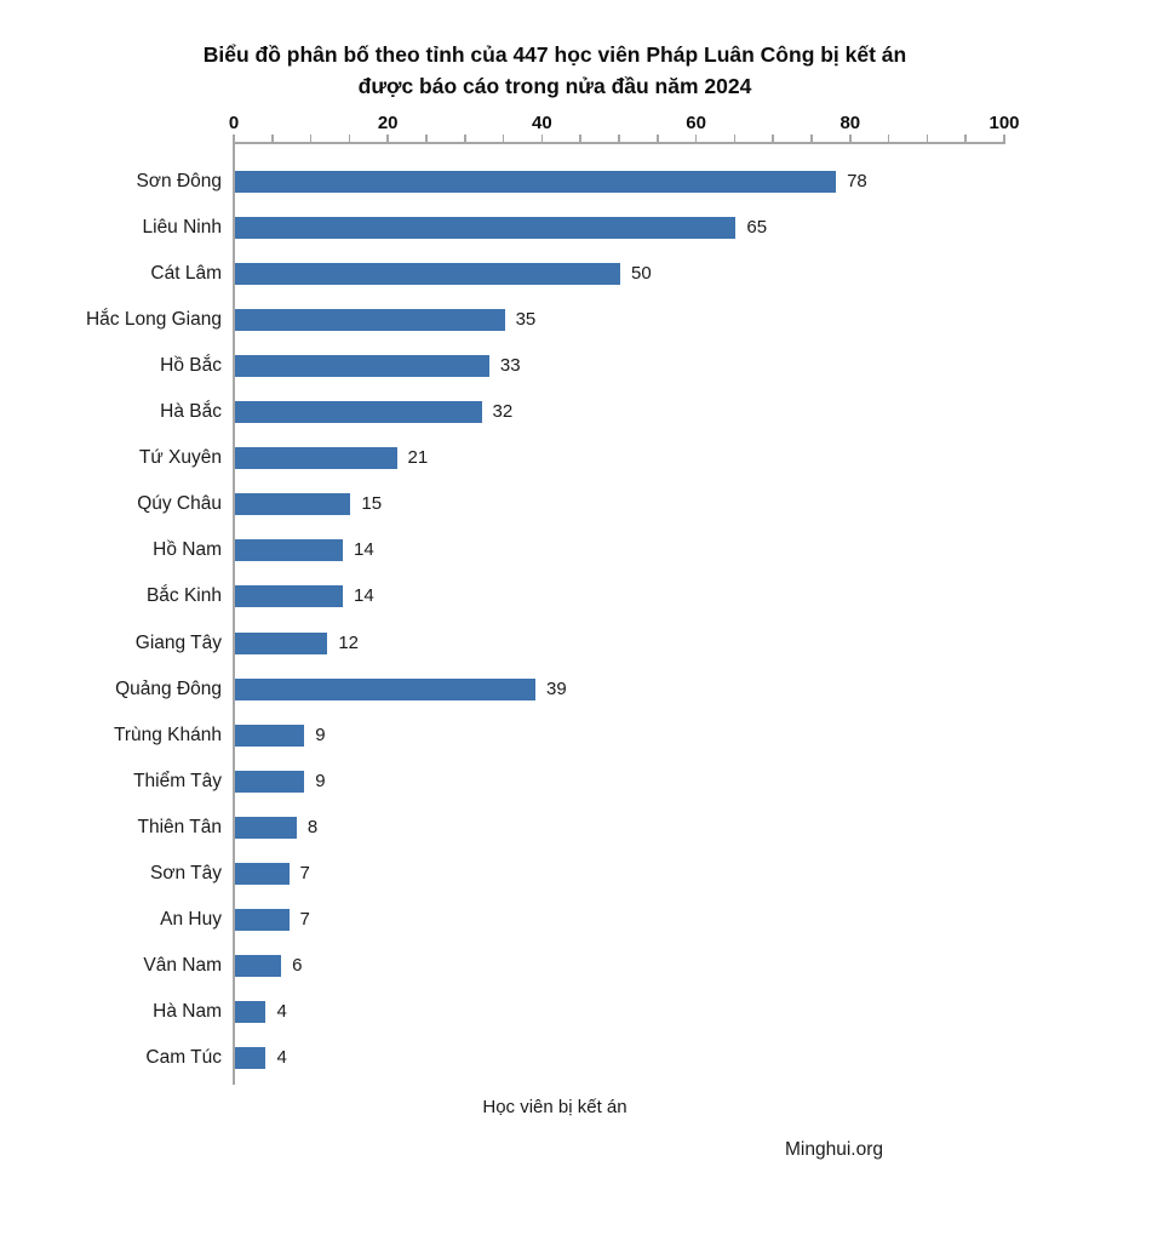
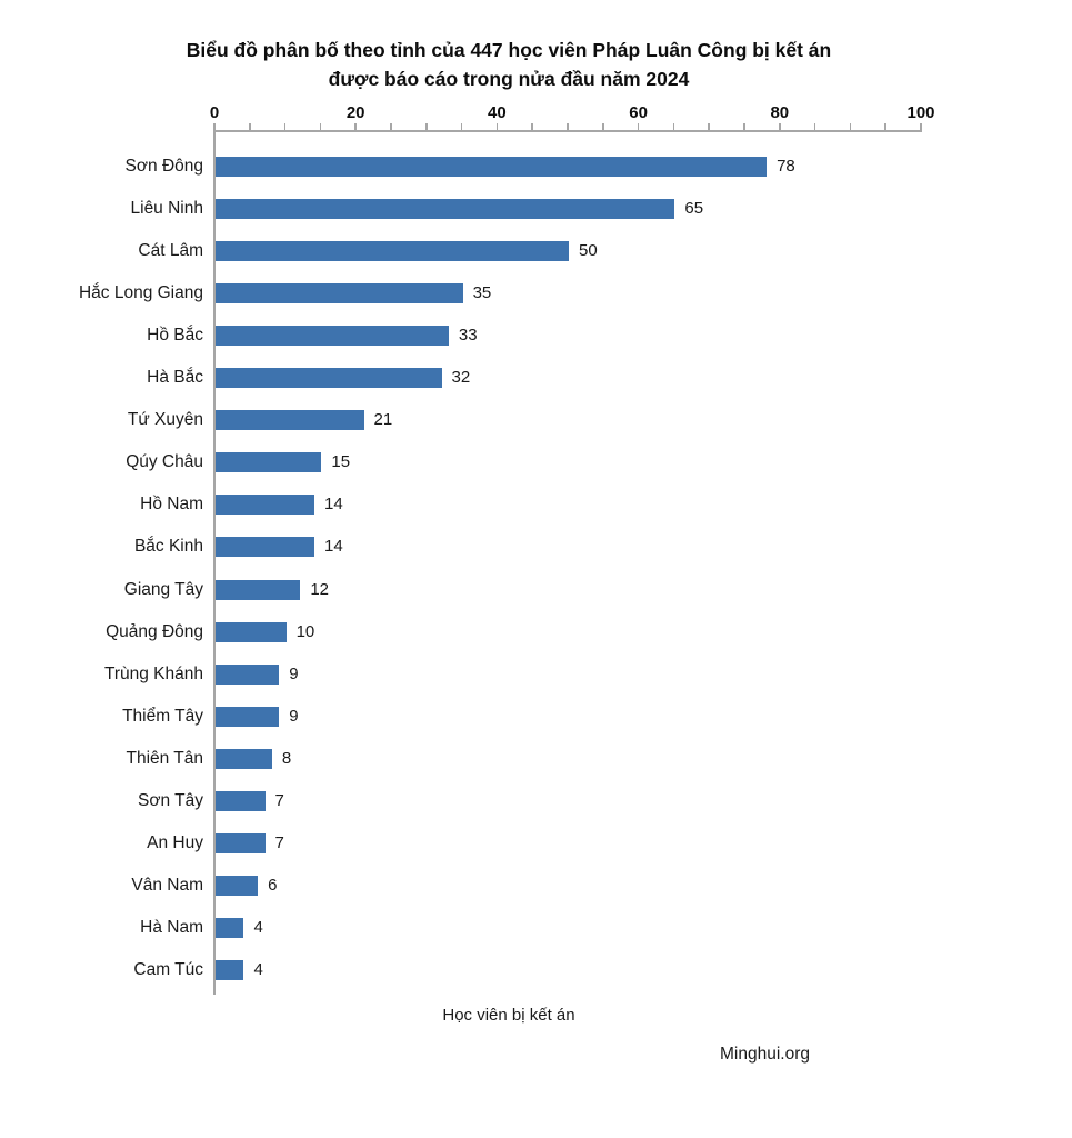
Quảng Đông: 39 -> 10
